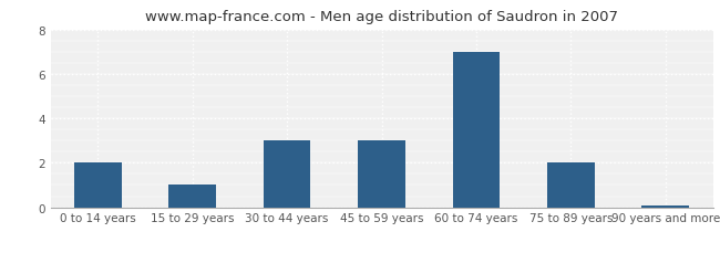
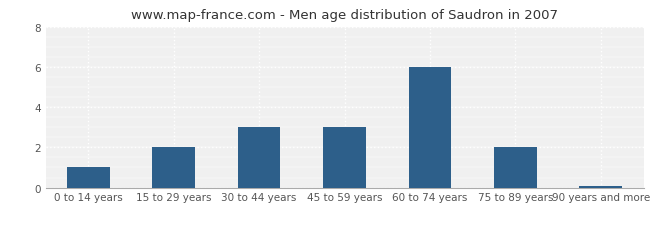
0 to 14 years: 2.00 -> 1.00
15 to 29 years: 1.00 -> 2.00
60 to 74 years: 7.00 -> 6.00
